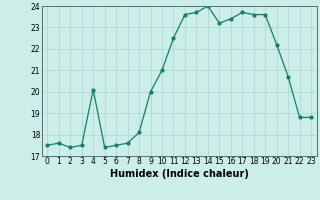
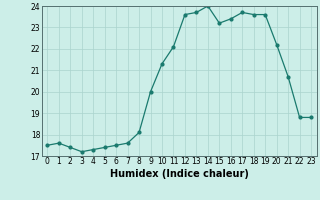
3: 17.5 -> 17.2
4: 20.1 -> 17.3
10: 21.0 -> 21.3
11: 22.5 -> 22.1
